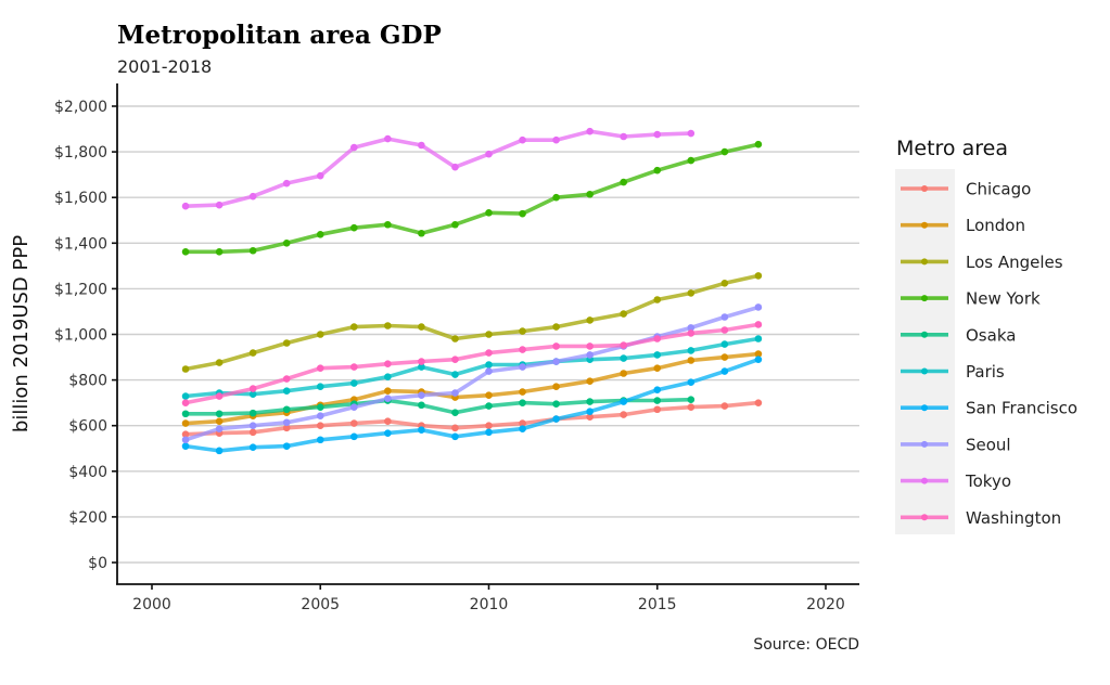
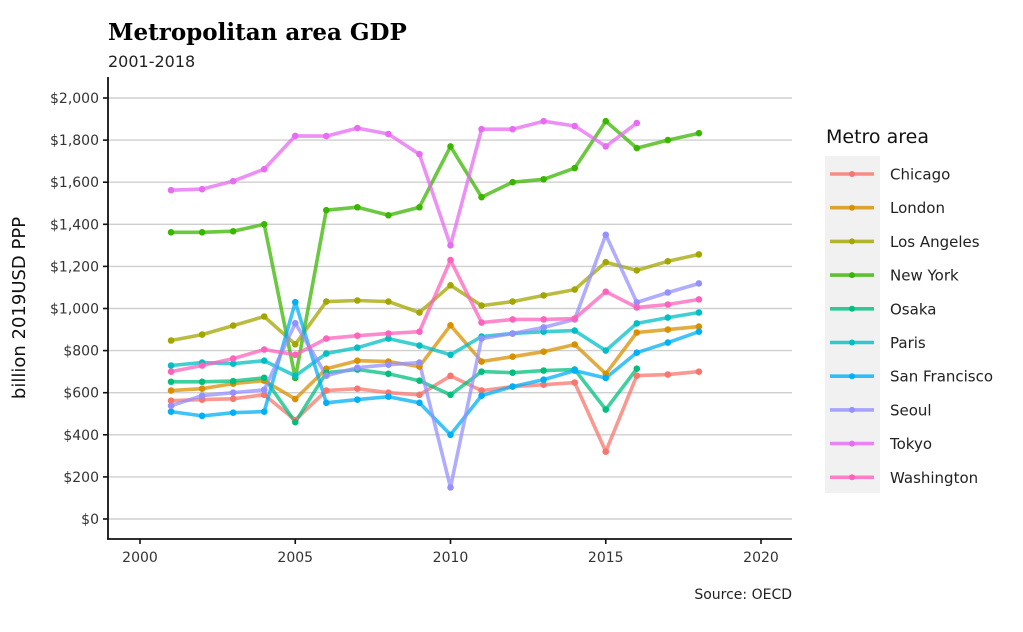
Chicago/2005: $600 -> $470
London/2005: $690 -> $570
Los Angeles/2005: $1000 -> $830
New York/2005: $1440 -> $670
Osaka/2005: $680 -> $460
Paris/2005: $770 -> $680
San Francisco/2005: $540 -> $1030
Seoul/2005: $640 -> $930
Tokyo/2005: $1700 -> $1820
Washington/2005: $850 -> $780
Chicago/2010: $600 -> $680
London/2010: $730 -> $920
Los Angeles/2010: $1000 -> $1110
New York/2010: $1530 -> $1770
Osaka/2010: $690 -> $590
Paris/2010: $870 -> $780
San Francisco/2010: $570 -> $400
Seoul/2010: $840 -> $150
Tokyo/2010: $1790 -> $1300
Washington/2010: $920 -> $1230
Chicago/2015: $670 -> $320
London/2015: $850 -> $690
Los Angeles/2015: $1150 -> $1220
New York/2015: $1720 -> $1890
Osaka/2015: $710 -> $520
Paris/2015: $910 -> $800
San Francisco/2015: $760 -> $670
Seoul/2015: $990 -> $1350
Tokyo/2015: $1880 -> $1770
Washington/2015: $980 -> $1080
